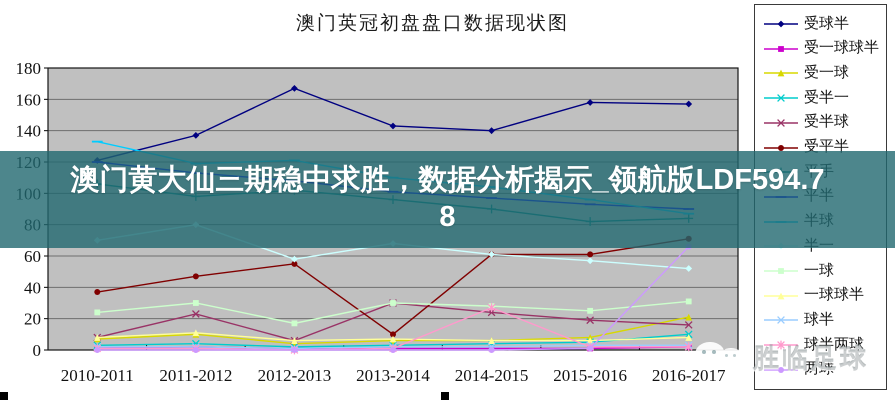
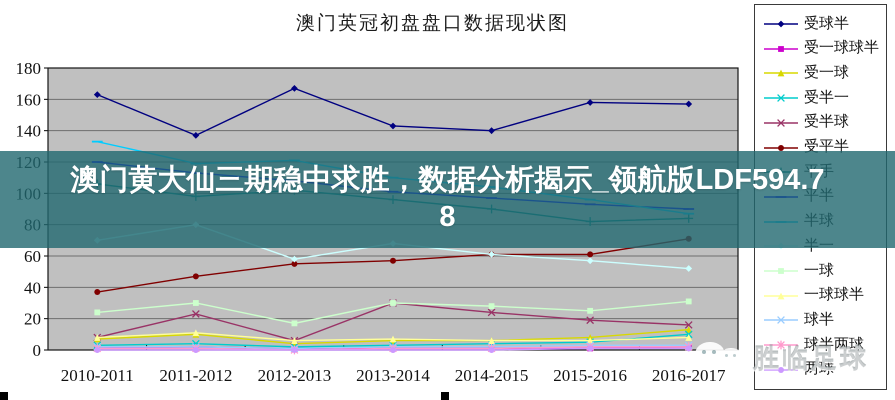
受球半/2010-2011: 121 -> 163
受平半/2013-2014: 10 -> 57
球半两球/2014-2015: 27 -> 1
受一球/2016-2017: 21 -> 13
两球/2016-2017: 66 -> 1
